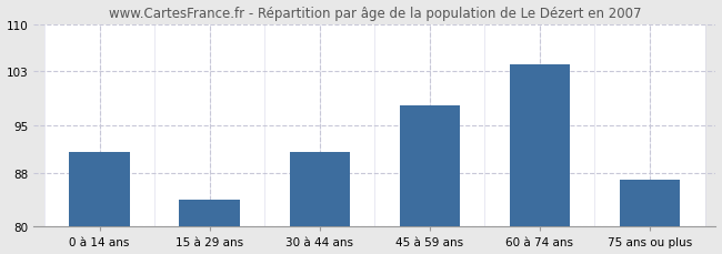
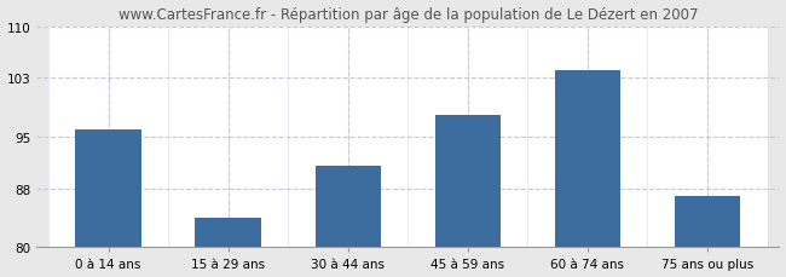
0 à 14 ans: 91 -> 96
